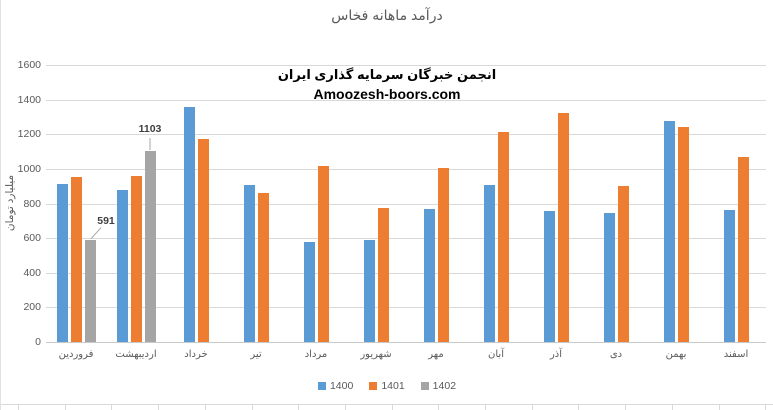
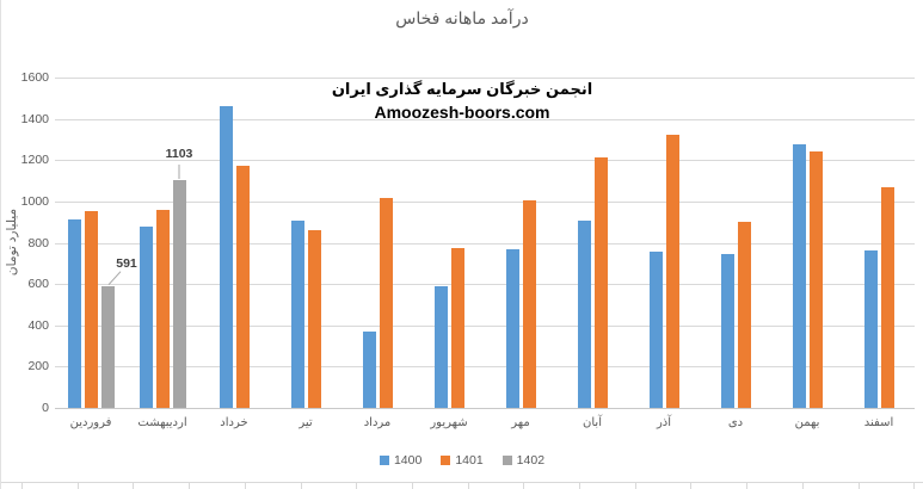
1400/خرداد: 1360 -> 1460
1400/مرداد: 580 -> 370
